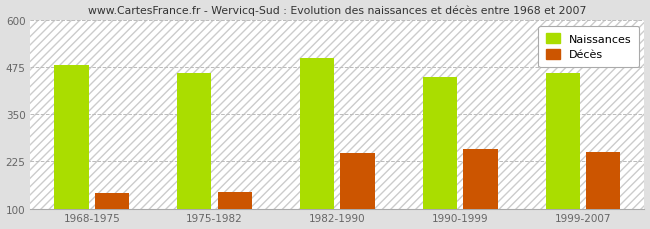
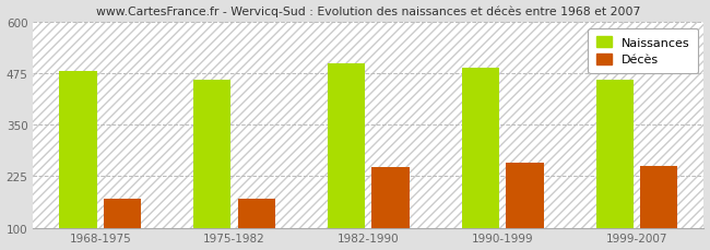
Décès/1968-1975: 140 -> 170
Décès/1975-1982: 145 -> 170
Naissances/1990-1999: 450 -> 488
